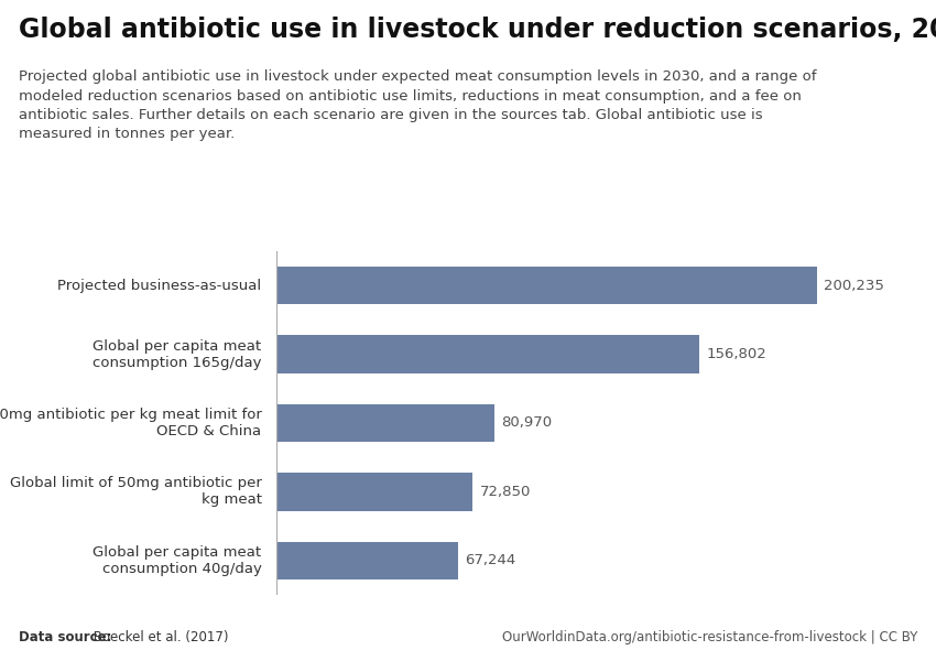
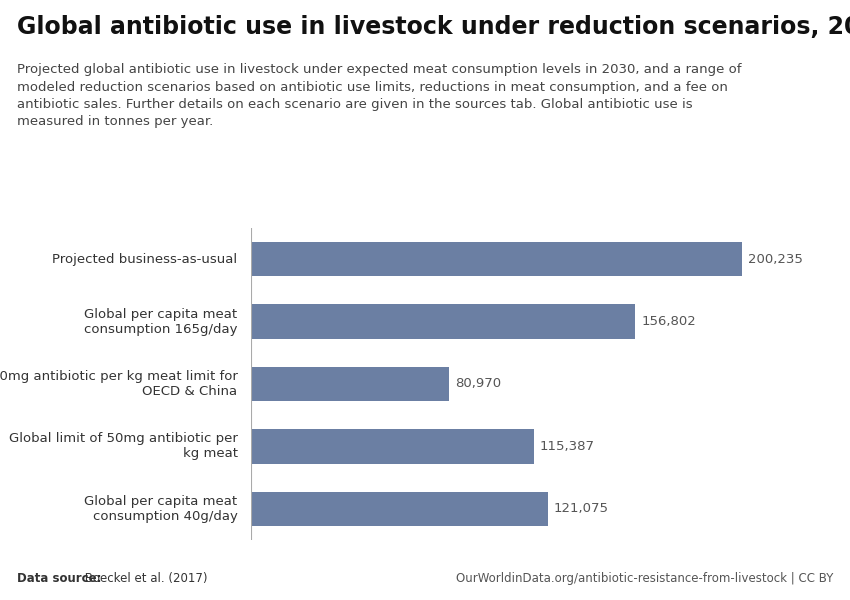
Global limit of 50mg antibiotic per kg meat: 72,850 -> 115,387
Global per capita meat consumption 40g/day: 67,244 -> 121,075
